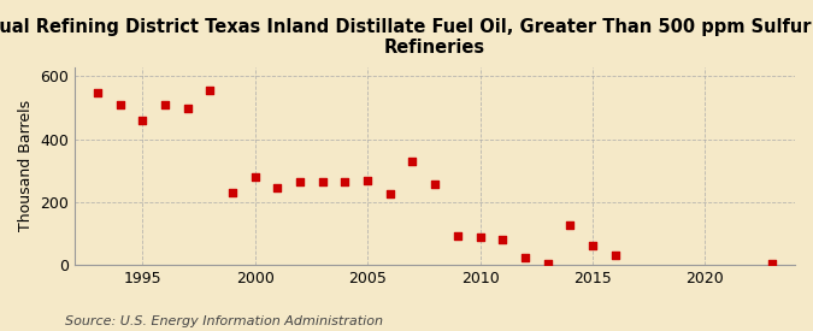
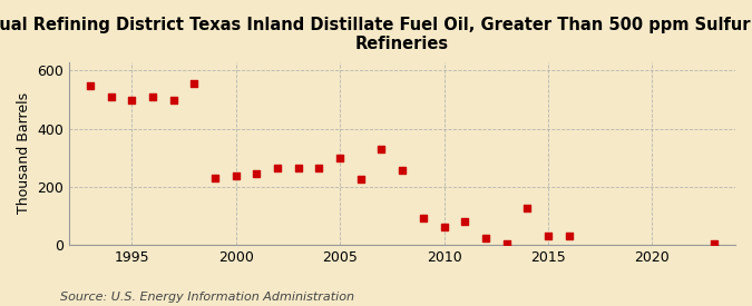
1995: 460 -> 497
2000: 280 -> 237
2005: 270 -> 298
2010: 90 -> 60
2015: 60 -> 30
